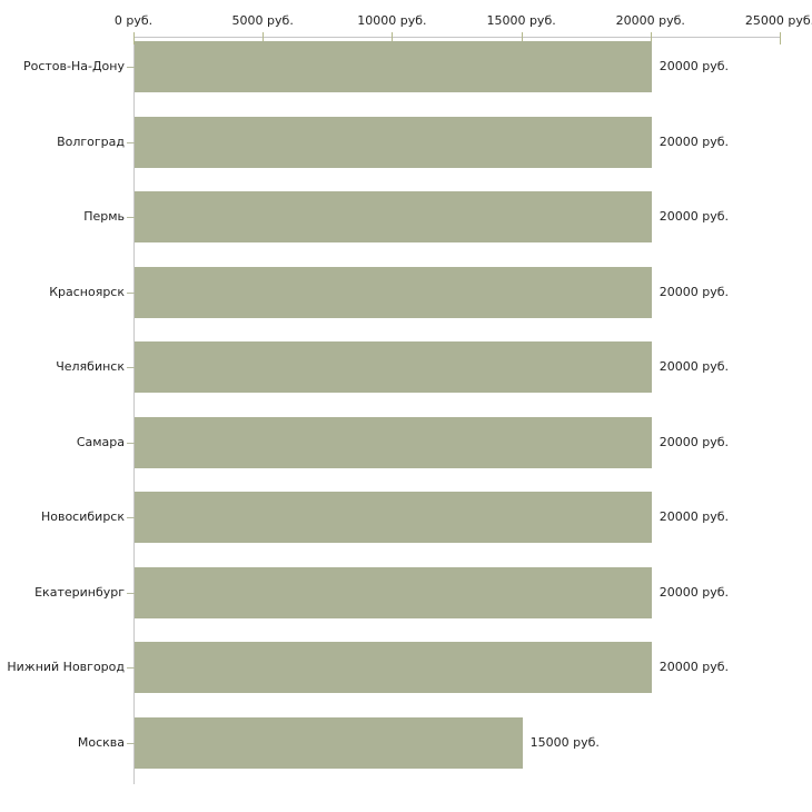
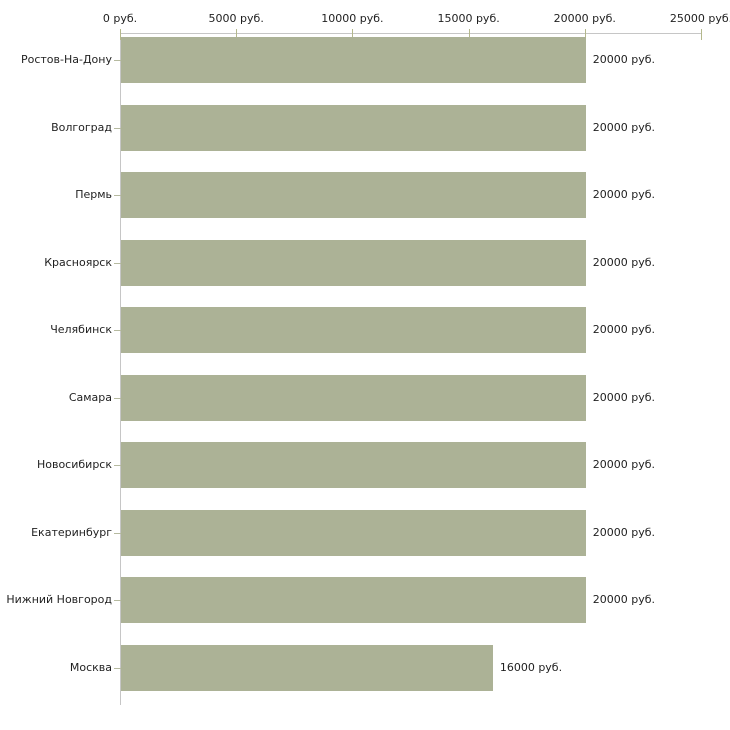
Москва: 15000 -> 16000
